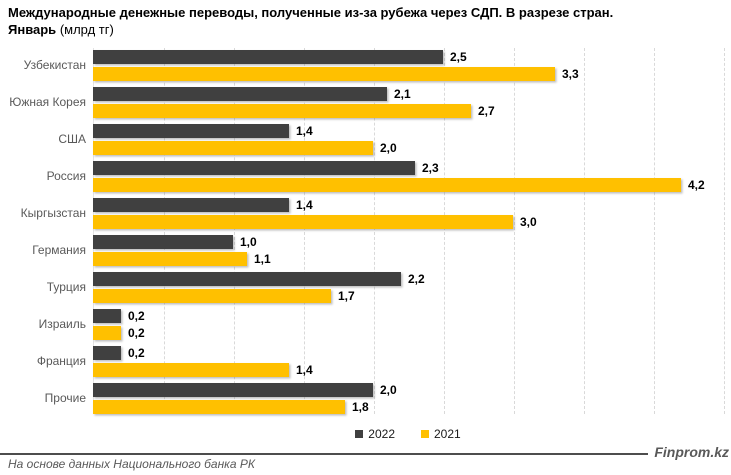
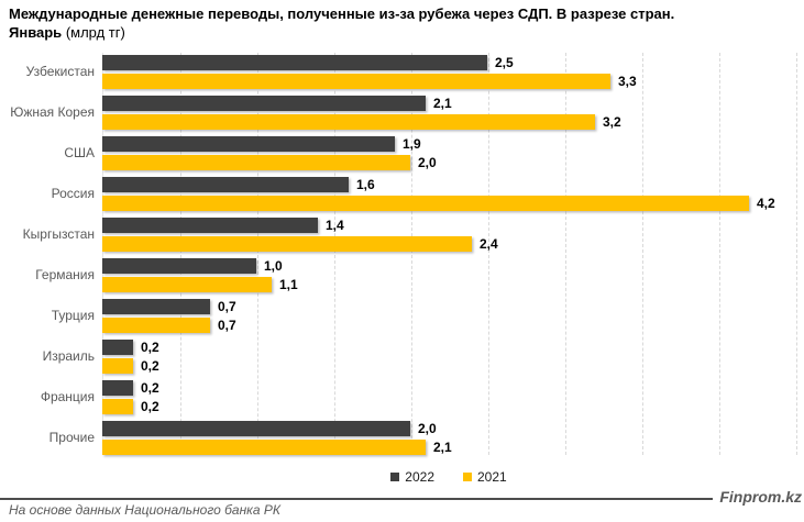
2021/Южная Корея: 2,7 -> 3,2
2022/США: 1,4 -> 1,9
2022/Россия: 2,3 -> 1,6
2021/Кыргызстан: 3,0 -> 2,4
2022/Турция: 2,2 -> 0,7
2021/Турция: 1,7 -> 0,7
2021/Франция: 1,4 -> 0,2
2021/Прочие: 1,8 -> 2,1
